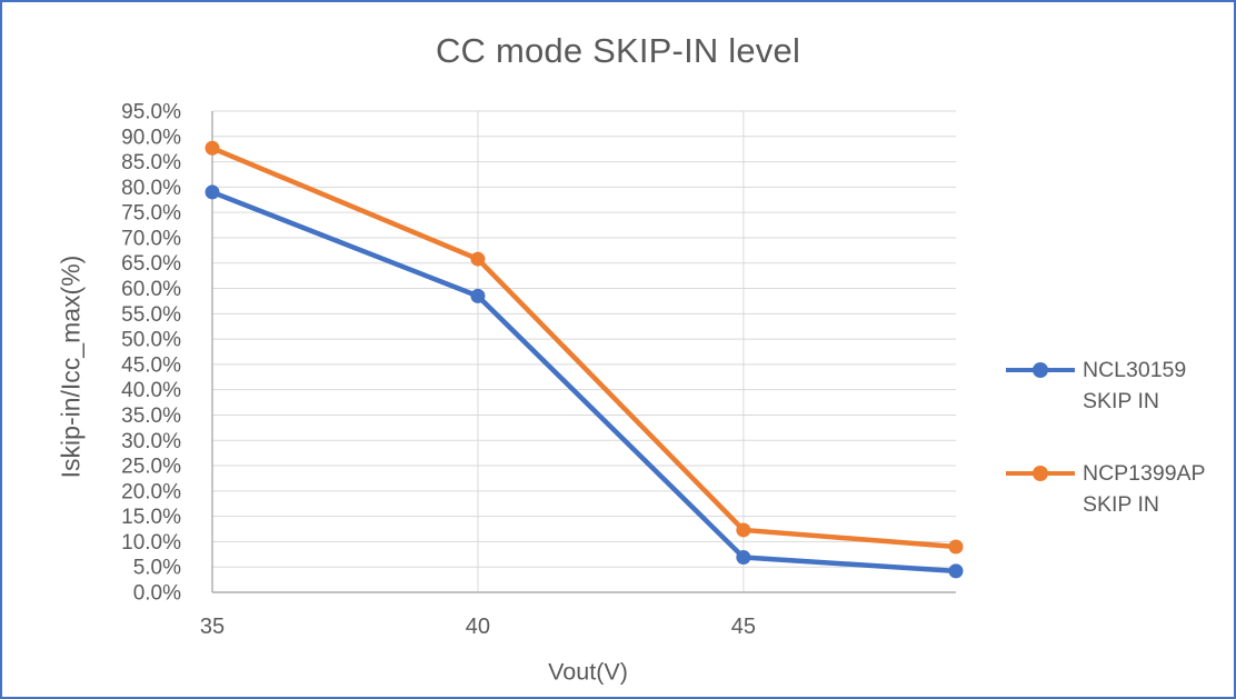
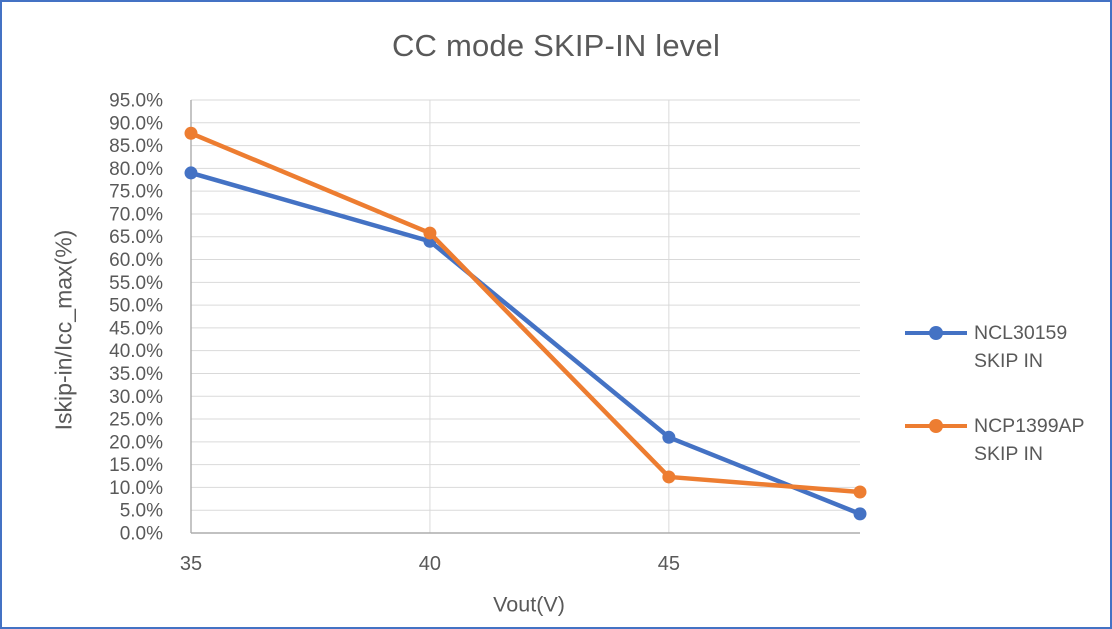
NCL30159 SKIP IN/40: 58% -> 64%
NCL30159 SKIP IN/45: 7% -> 21%
